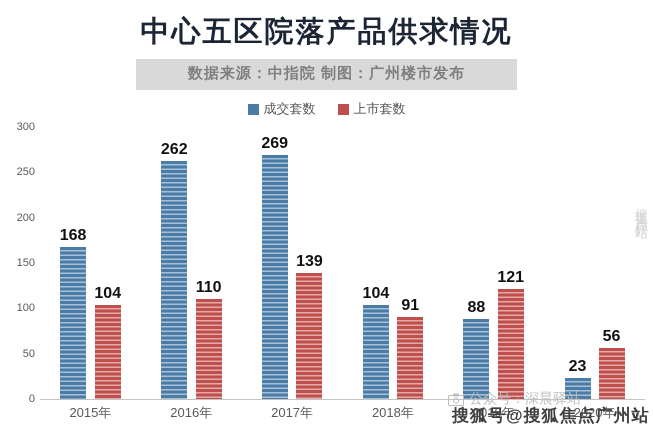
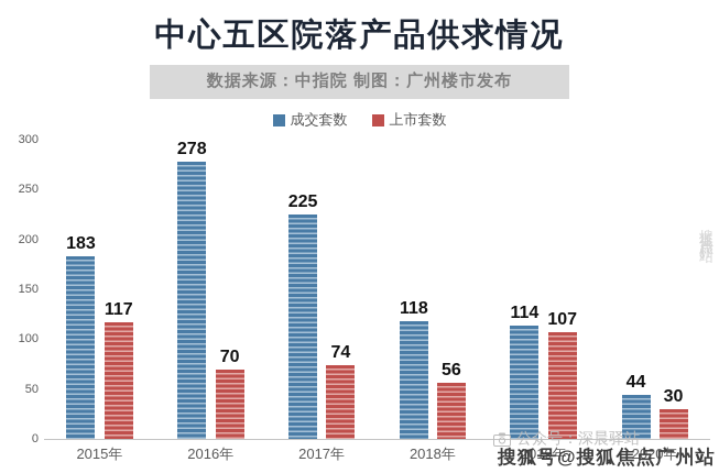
成交套数/2015年: 168 -> 183
上市套数/2015年: 104 -> 117
成交套数/2016年: 262 -> 278
上市套数/2016年: 110 -> 70
成交套数/2017年: 269 -> 225
上市套数/2017年: 139 -> 74
成交套数/2018年: 104 -> 118
上市套数/2018年: 91 -> 56
成交套数/2019年: 88 -> 114
上市套数/2019年: 121 -> 107
成交套数/2020年: 23 -> 44
上市套数/2020年: 56 -> 30
